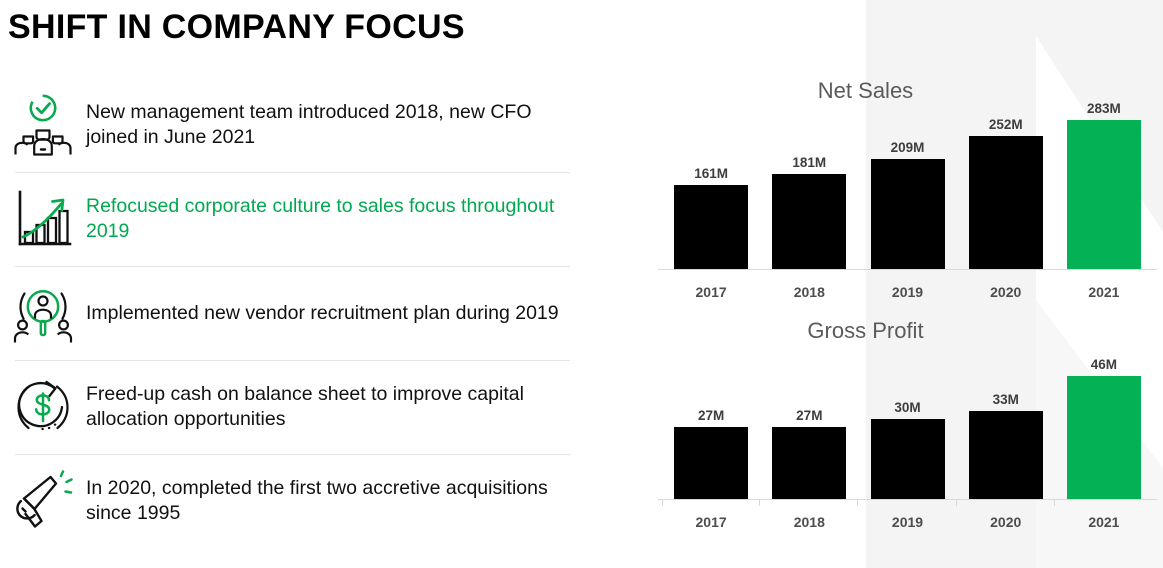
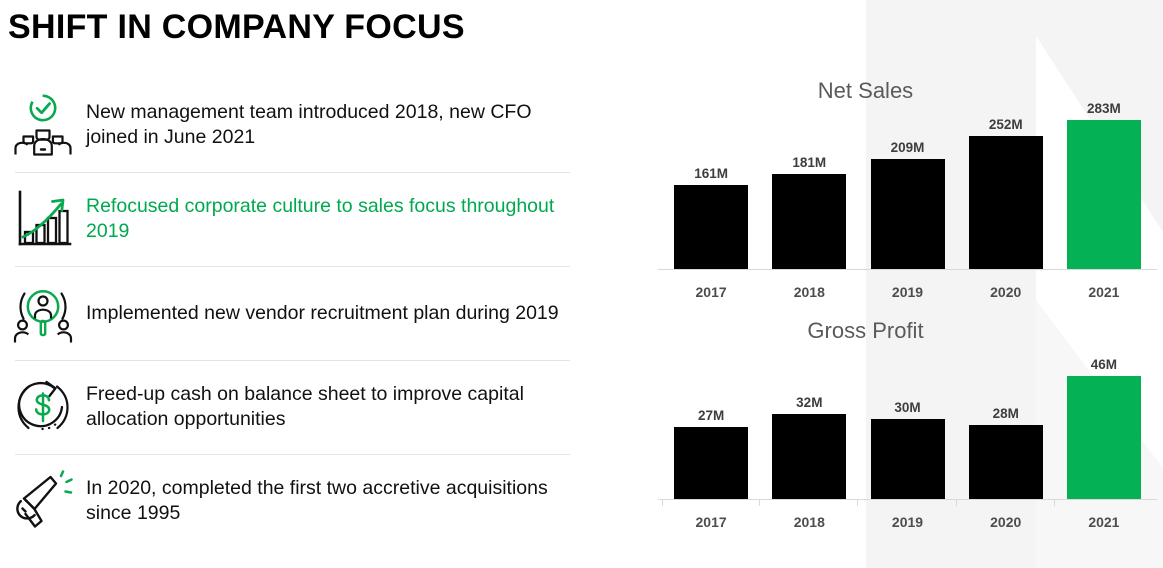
Gross Profit/2018: 27M -> 32M
Gross Profit/2020: 33M -> 28M
